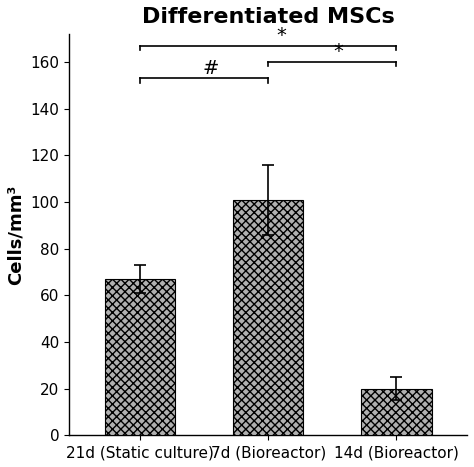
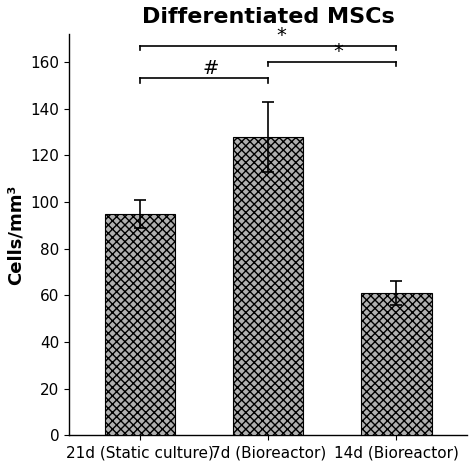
21d (Static culture): 67 -> 95
7d (Bioreactor): 101 -> 128
14d (Bioreactor): 20 -> 61
